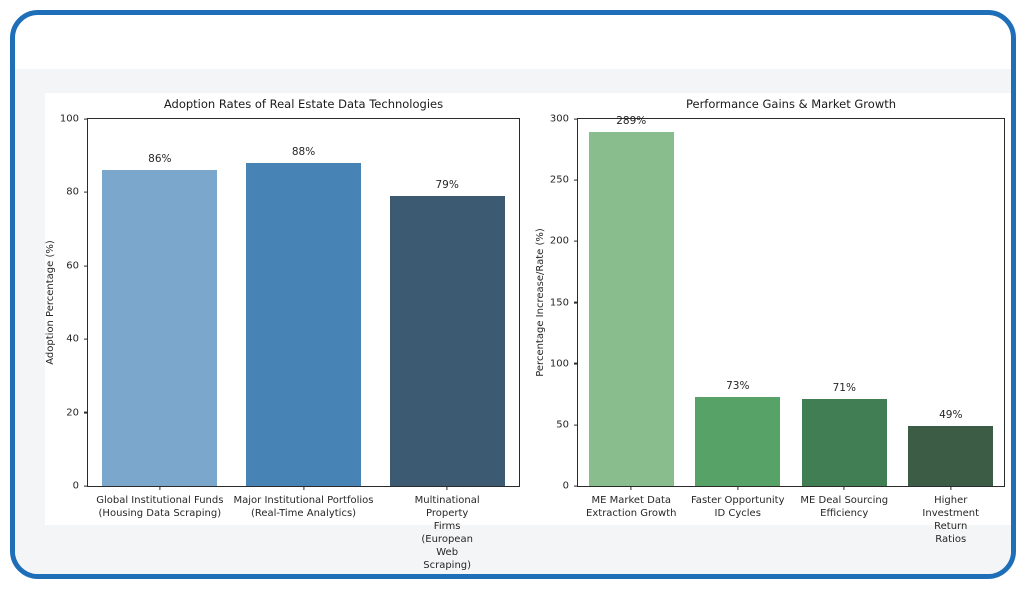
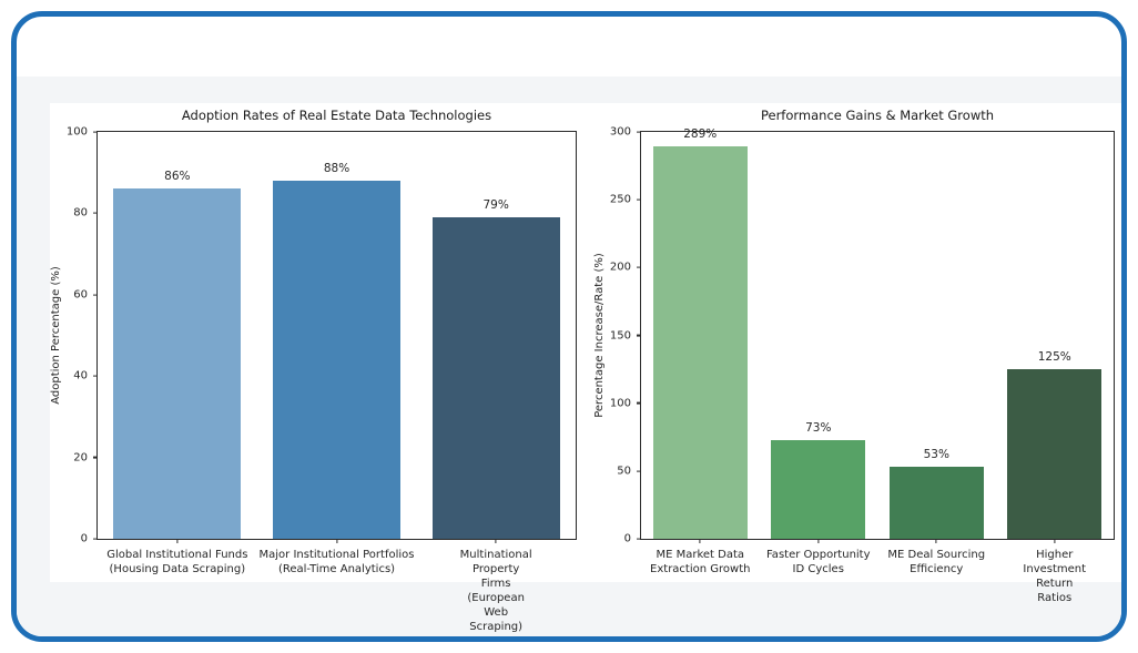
Performance Gains & Market Growth/ME Deal Sourcing Efficiency: 71% -> 53%
Performance Gains & Market Growth/Higher Investment Return Ratios: 49% -> 125%
